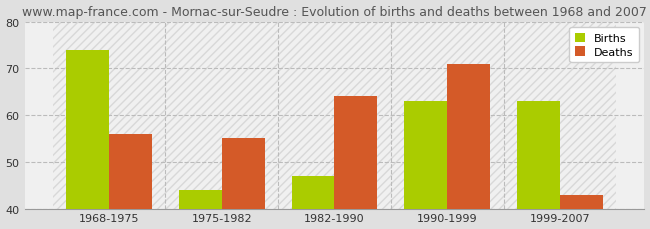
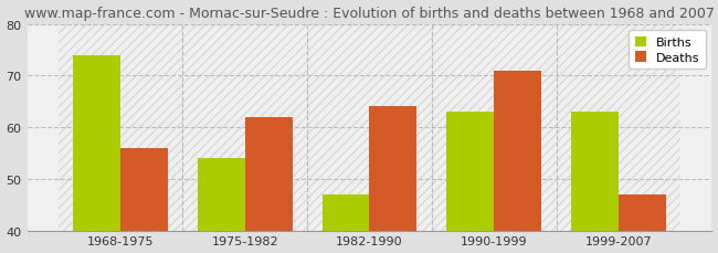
Births/1975-1982: 44 -> 54
Deaths/1975-1982: 55 -> 62
Deaths/1999-2007: 43 -> 47
